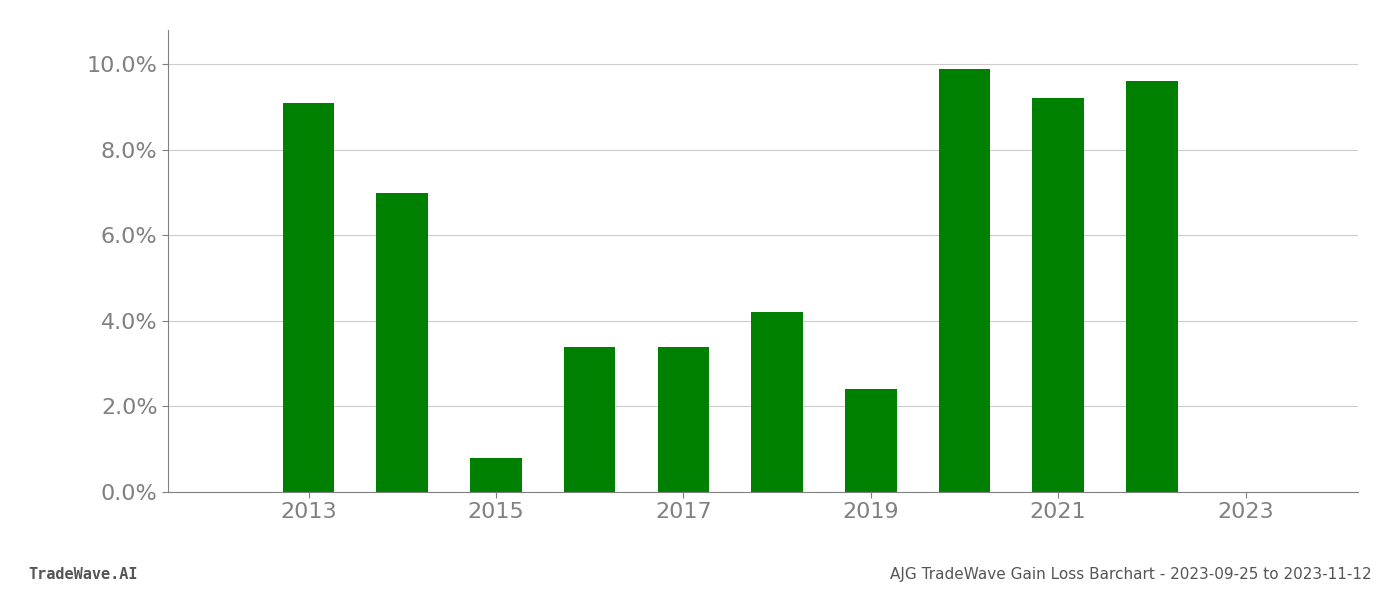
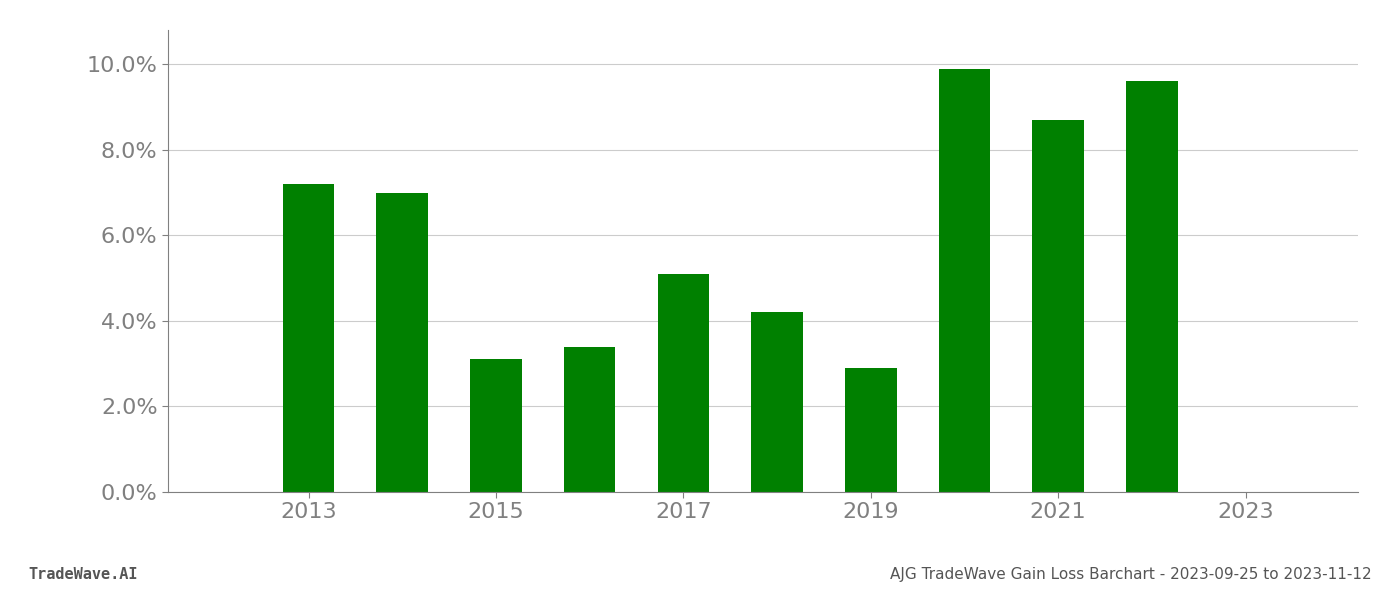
2013: 9.1% -> 7.2%
2015: 0.8% -> 3.1%
2017: 3.4% -> 5.1%
2019: 2.4% -> 2.9%
2021: 9.2% -> 8.7%
